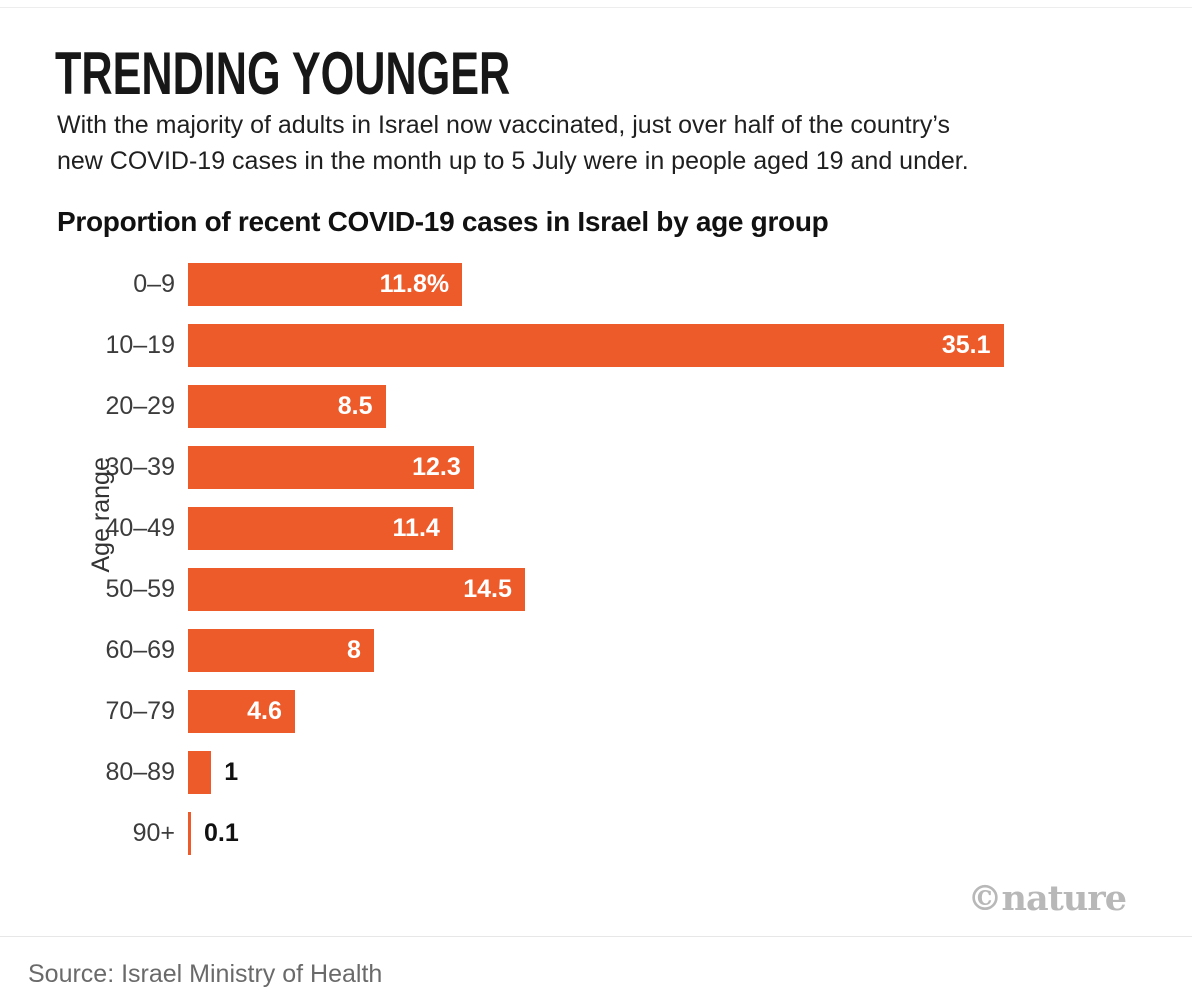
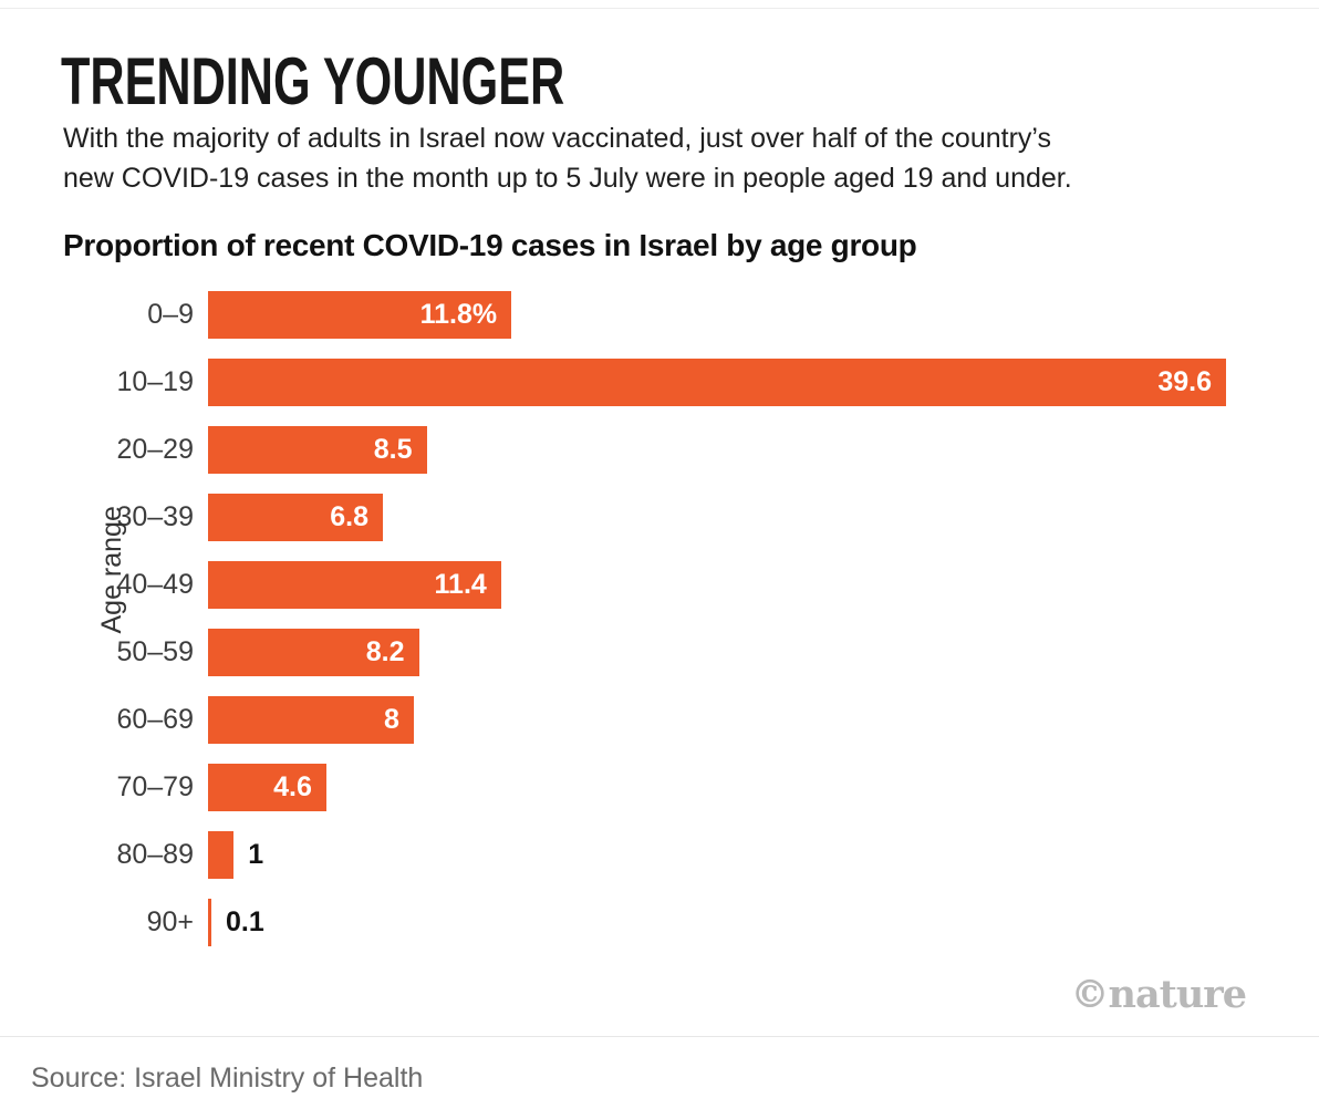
10–19: 35.1 -> 39.6
30–39: 12.3 -> 6.8
50–59: 14.5 -> 8.2
